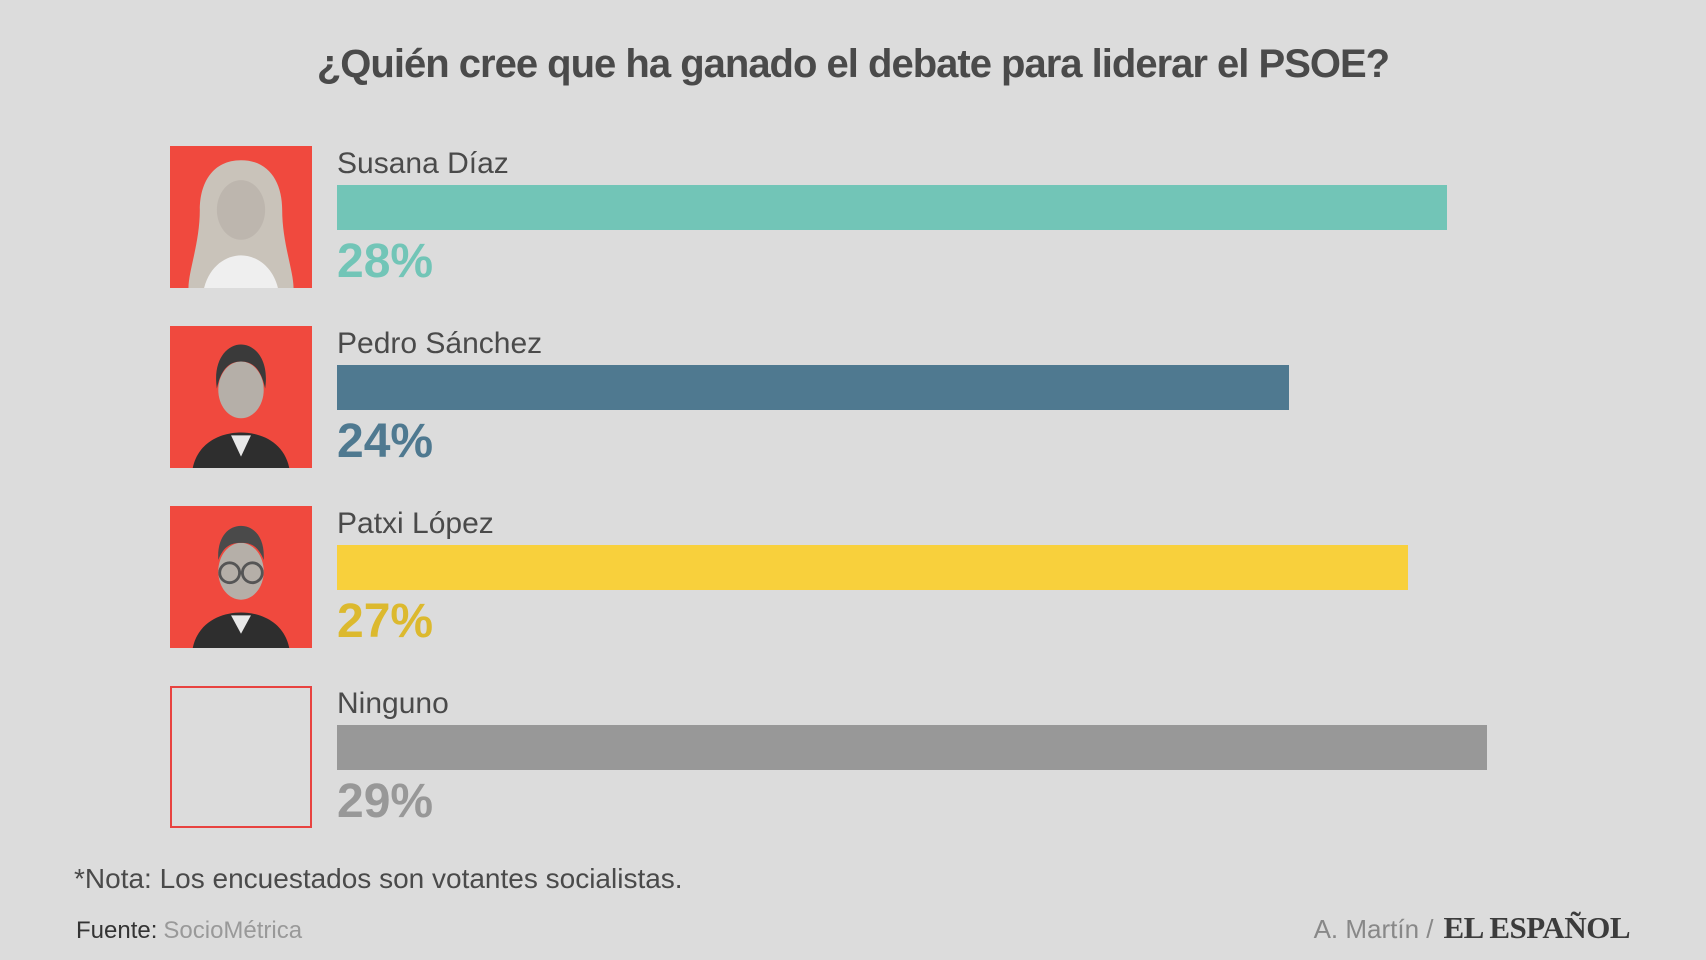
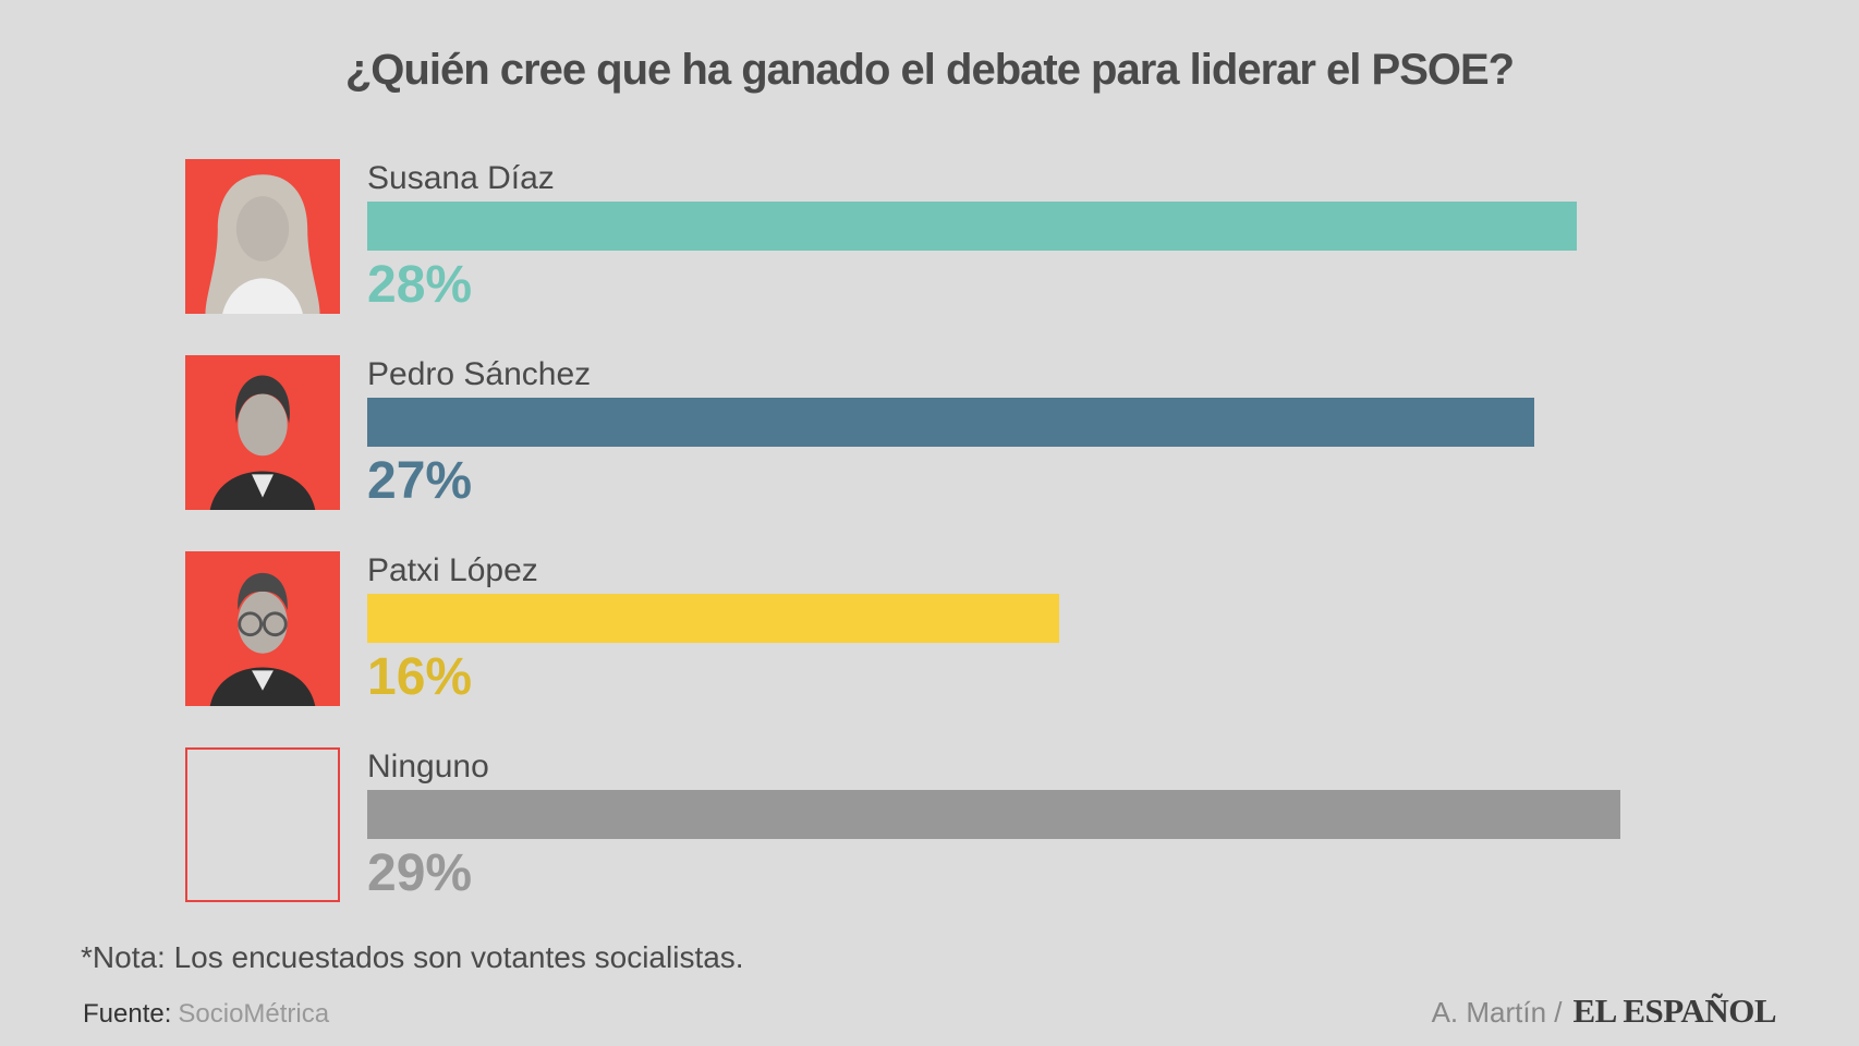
Pedro Sánchez: 24% -> 27%
Patxi López: 27% -> 16%
